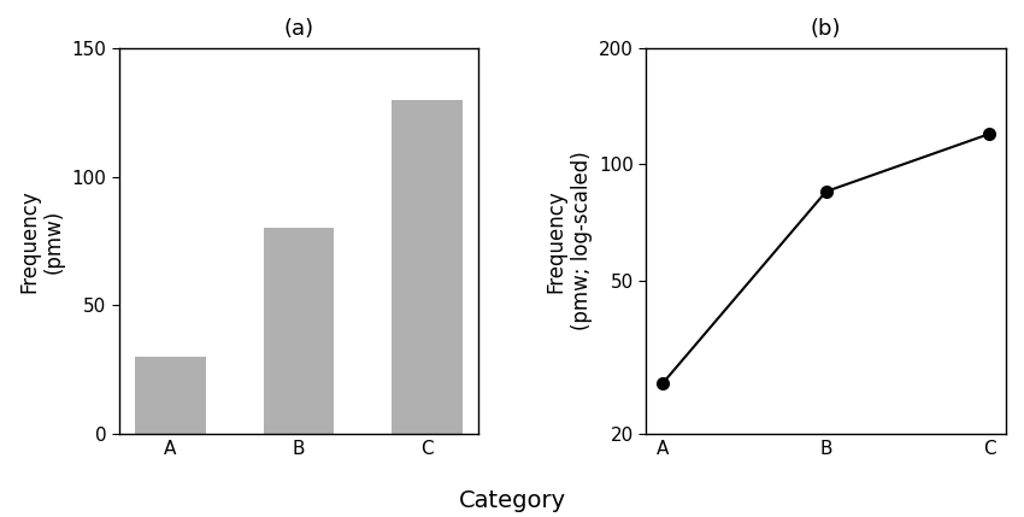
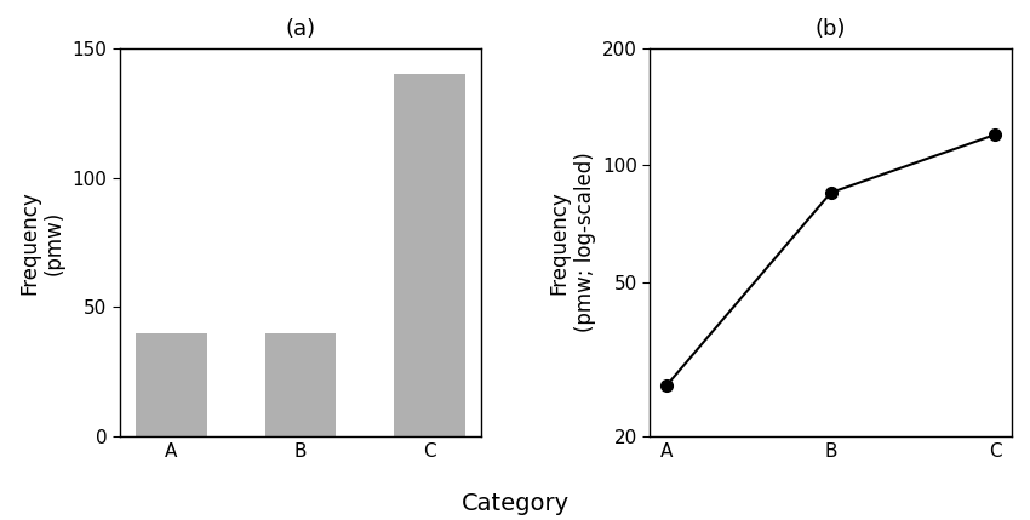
(a)/A: 30 -> 40
(a)/B: 80 -> 40
(a)/C: 130 -> 140
